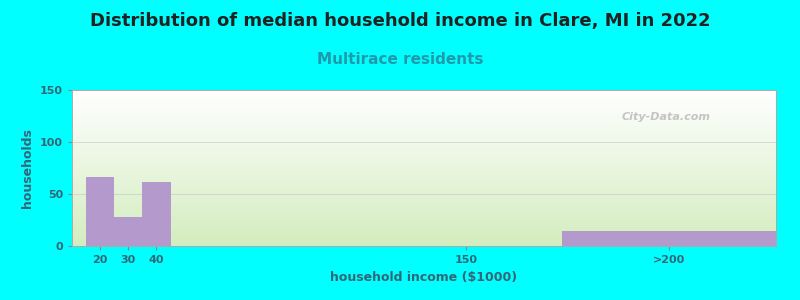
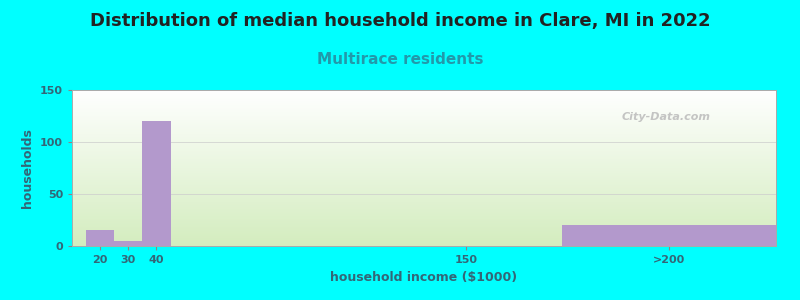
20: 66 -> 15
30: 28 -> 5
40: 62 -> 120
>200: 14 -> 20
